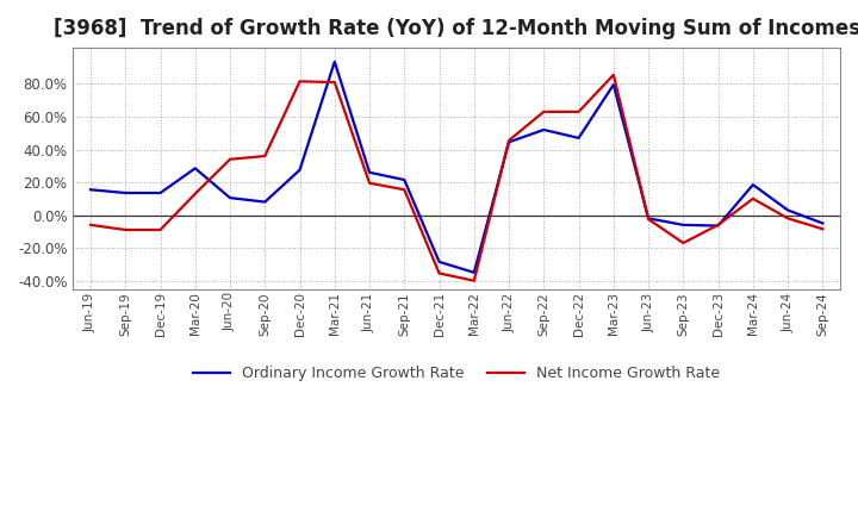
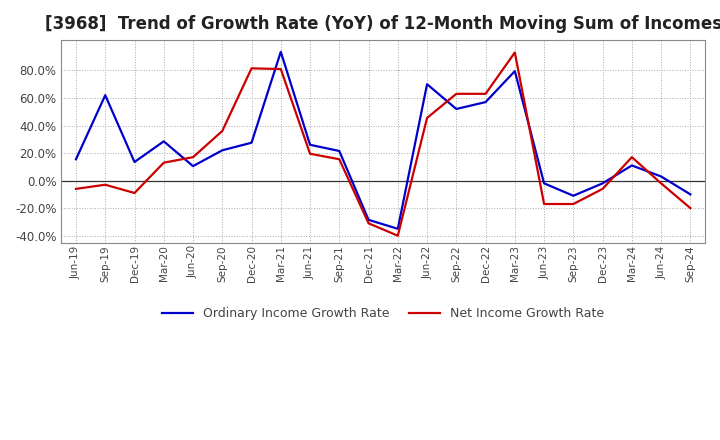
Ordinary Income Growth Rate/Sep-19: 14% -> 62%
Net Income Growth Rate/Sep-19: -9% -> -3%
Net Income Growth Rate/Jun-20: 34% -> 17%
Ordinary Income Growth Rate/Sep-20: 8% -> 22%
Net Income Growth Rate/Dec-21: -35% -> -31%
Ordinary Income Growth Rate/Jun-22: 45% -> 70%
Ordinary Income Growth Rate/Dec-22: 47% -> 57%
Net Income Growth Rate/Mar-23: 85% -> 93%
Net Income Growth Rate/Jun-23: -3% -> -17%
Ordinary Income Growth Rate/Sep-23: -6% -> -11%
Ordinary Income Growth Rate/Dec-23: -7% -> -2%
Ordinary Income Growth Rate/Mar-24: 18% -> 11%
Net Income Growth Rate/Mar-24: 10% -> 17%
Ordinary Income Growth Rate/Sep-24: -5% -> -10%
Net Income Growth Rate/Sep-24: -9% -> -20%
